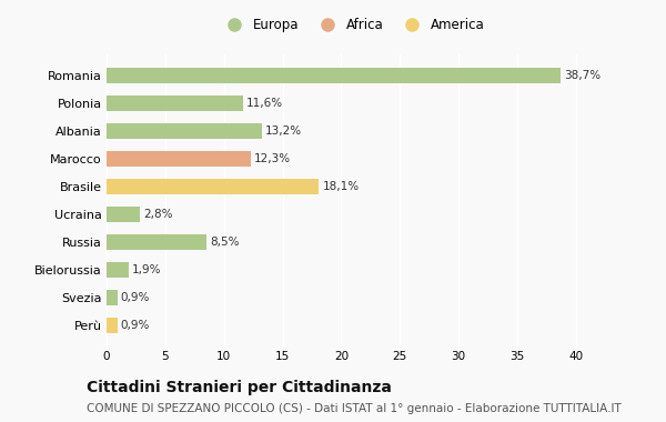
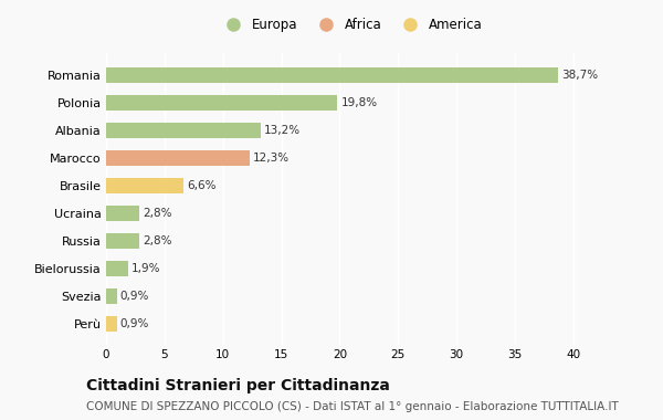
Polonia: 11,6% -> 19,8%
Brasile: 18,1% -> 6,6%
Russia: 8,5% -> 2,8%
